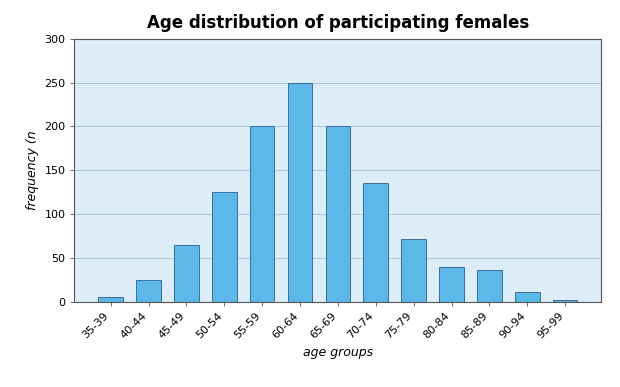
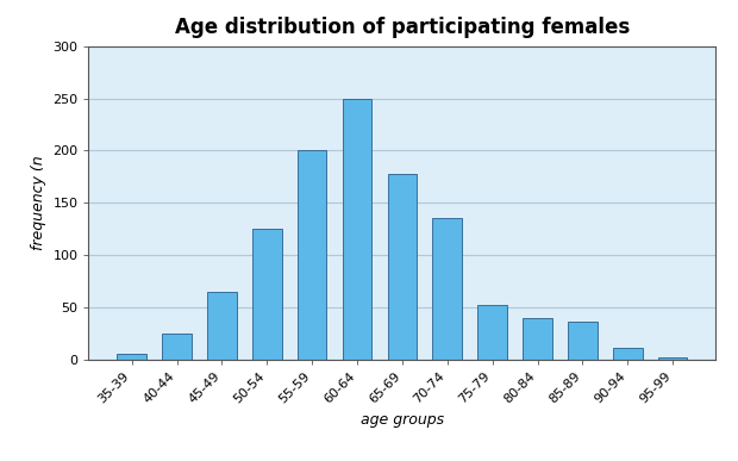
65-69: 200 -> 178
75-79: 72 -> 52
